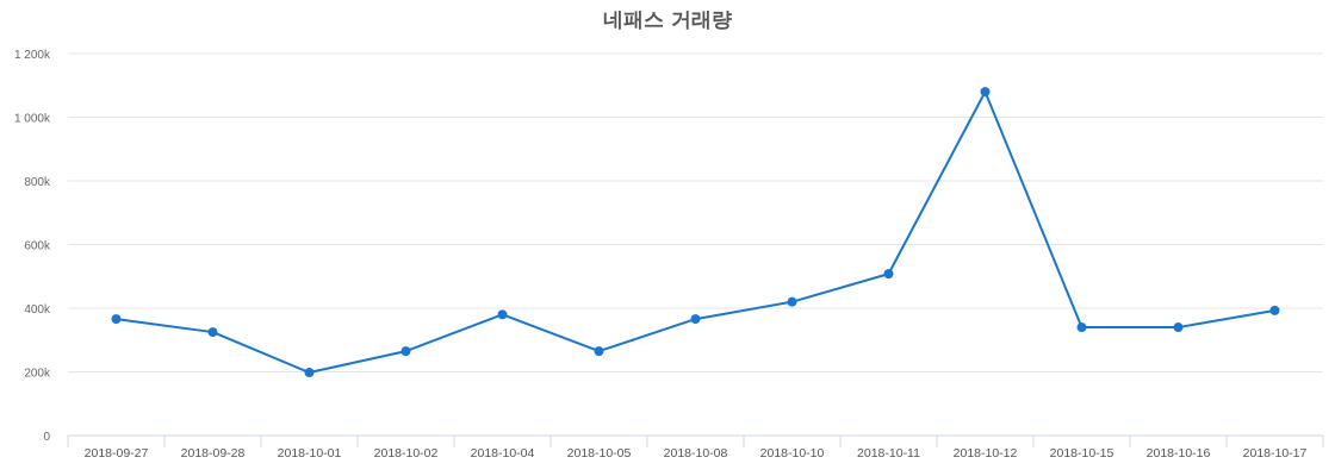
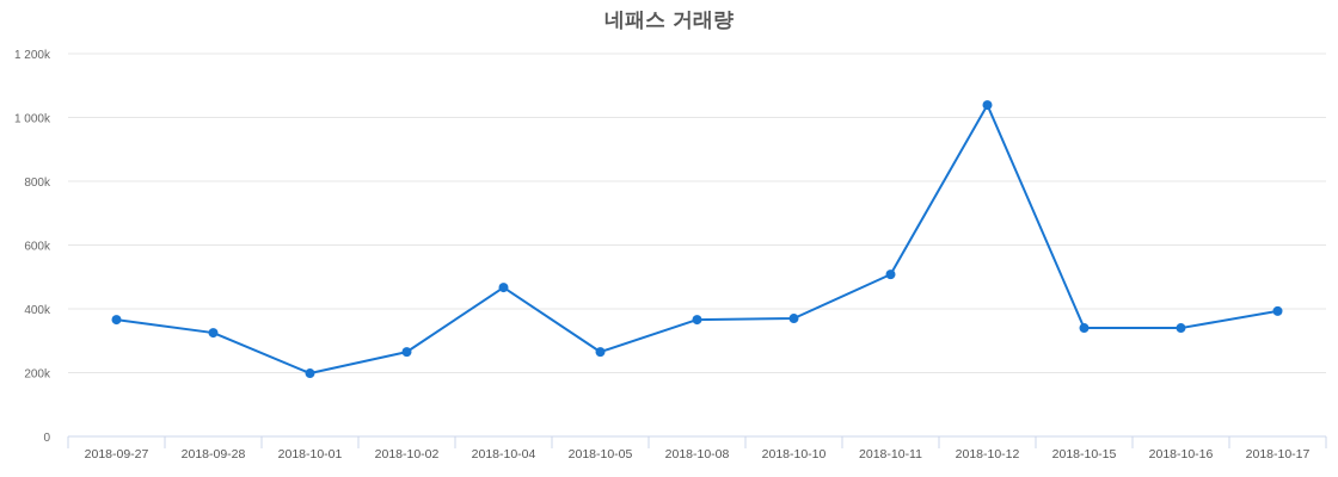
2018-10-04: 380k -> 470k
2018-10-10: 420k -> 370k
2018-10-12: 1080k -> 1040k
